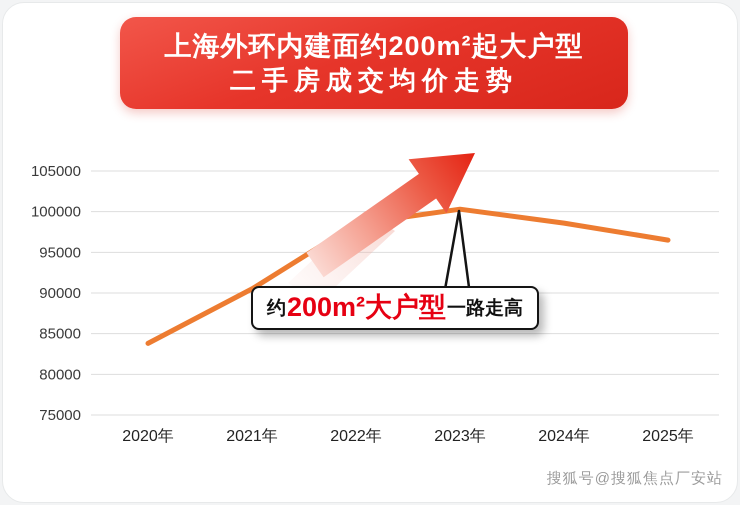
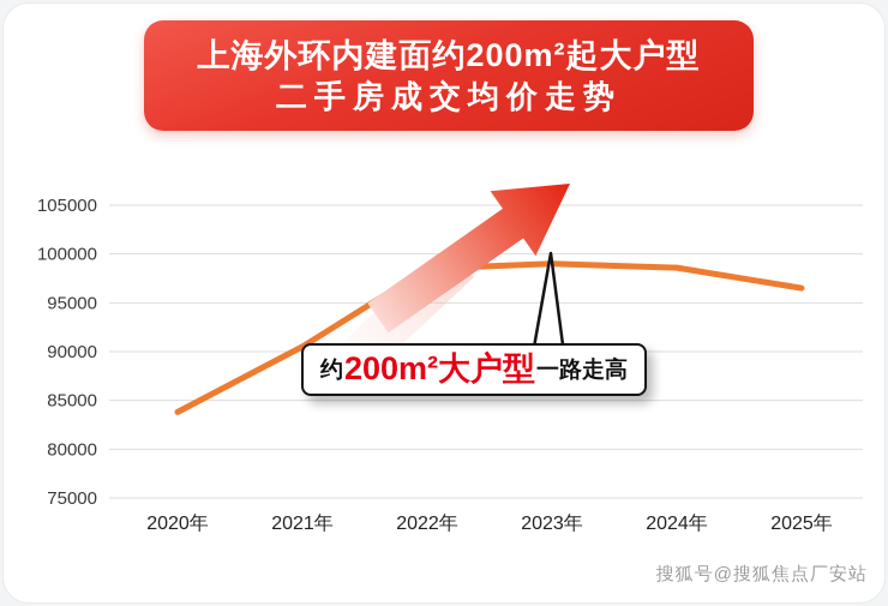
2023年: 100000 -> 99000
